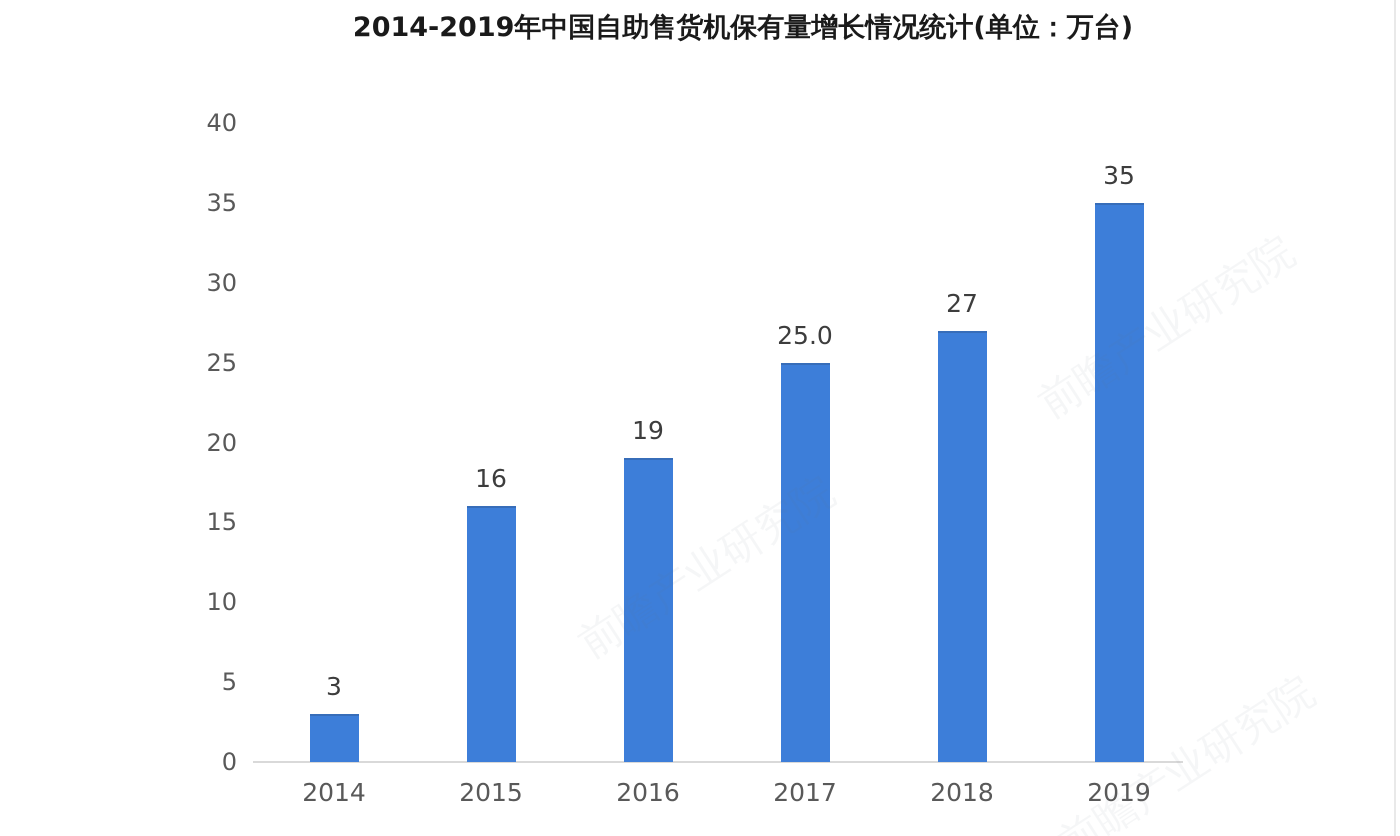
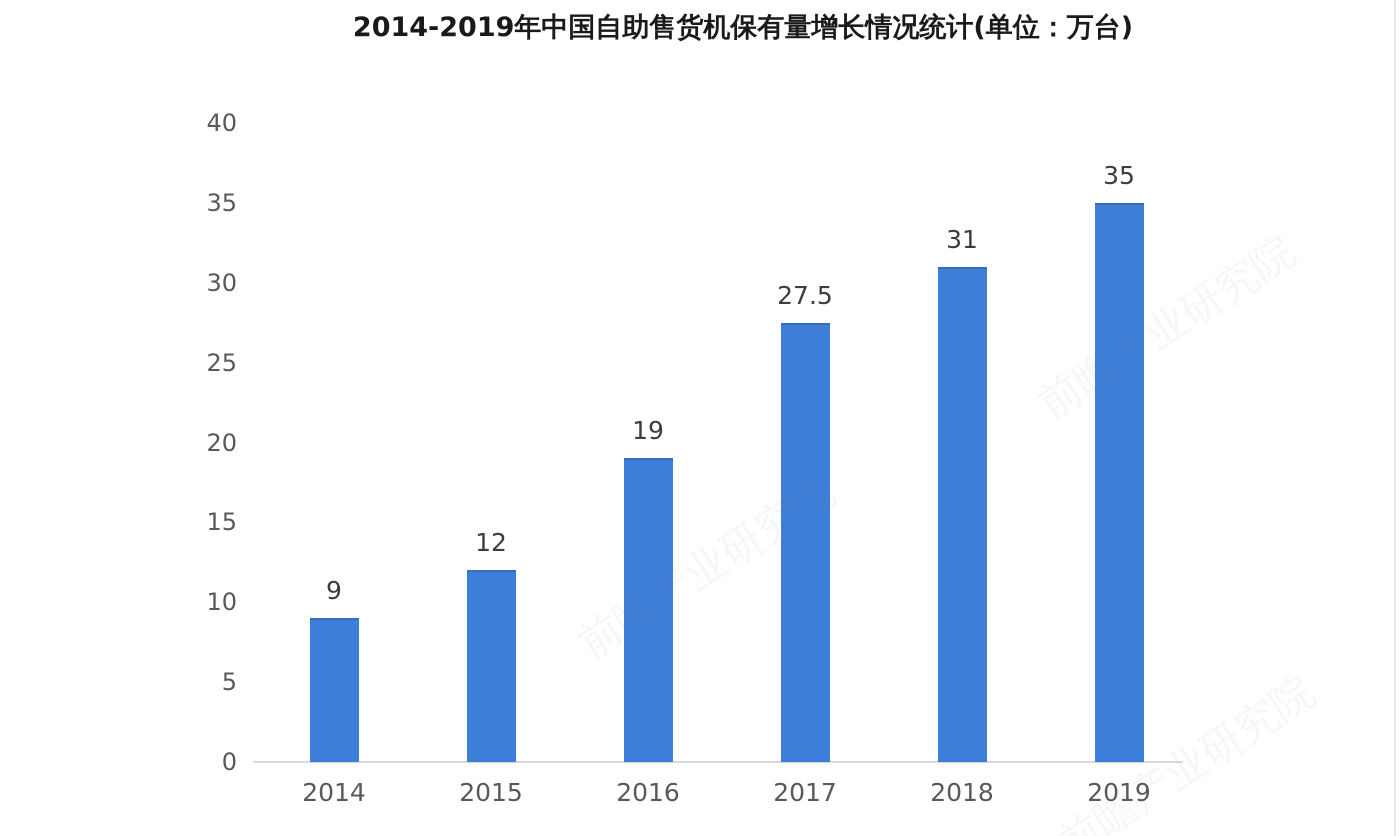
2014: 3 -> 9
2015: 16 -> 12
2017: 25.0 -> 27.5
2018: 27 -> 31
